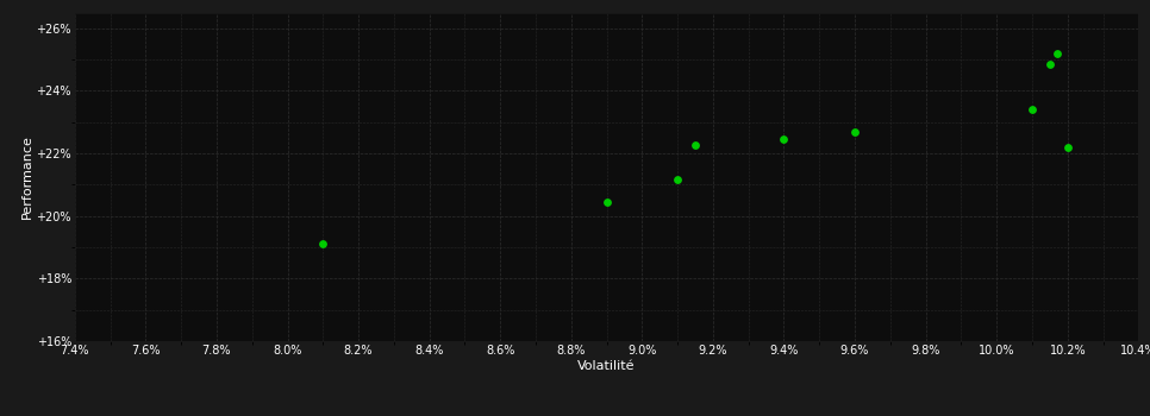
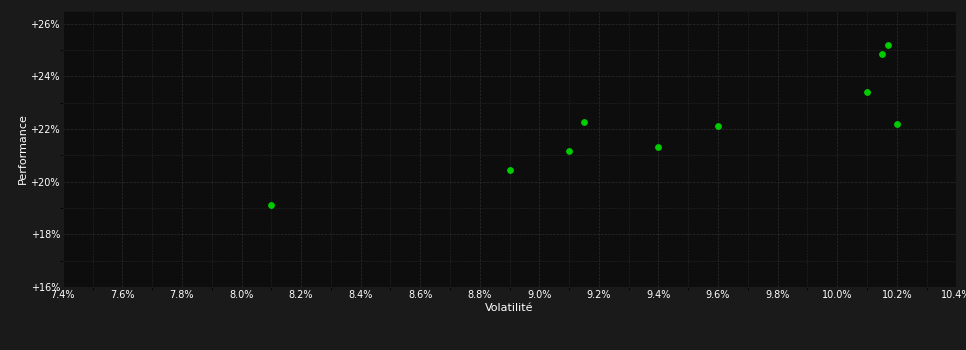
9.4%: 22.45% -> 21.30%
9.6%: 22.70% -> 22.10%
